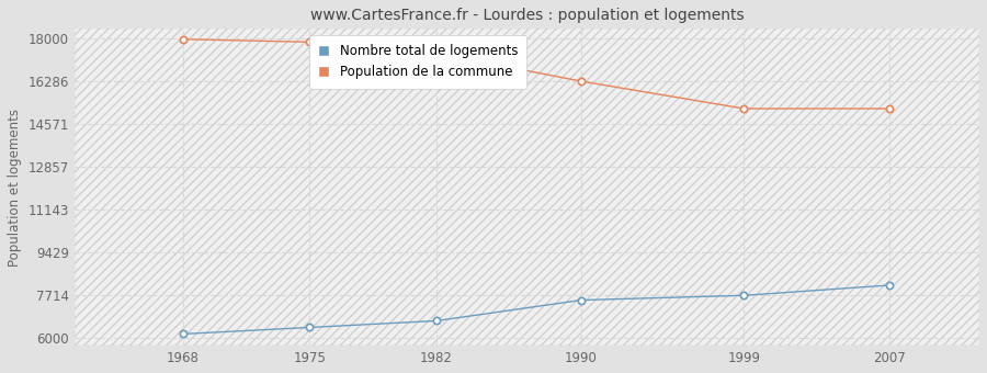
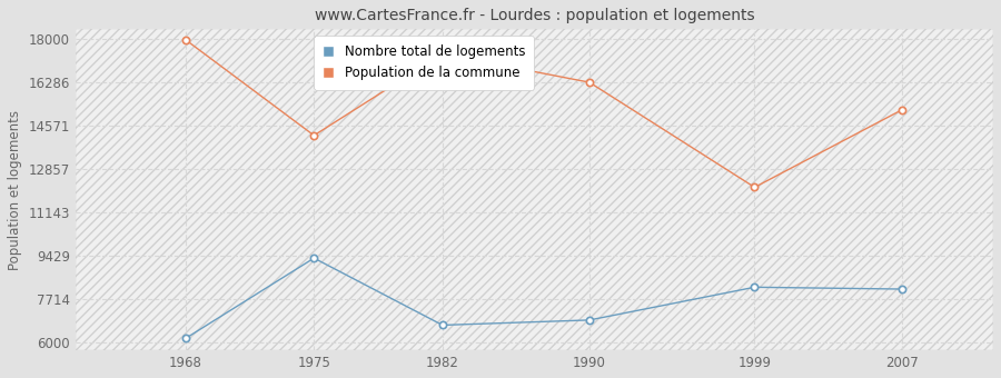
Nombre total de logements/1975: 6440 -> 9350
Population de la commune/1975: 17870 -> 14200
Nombre total de logements/1990: 7530 -> 6900
Nombre total de logements/1999: 7720 -> 8200
Population de la commune/1999: 15200 -> 12150
